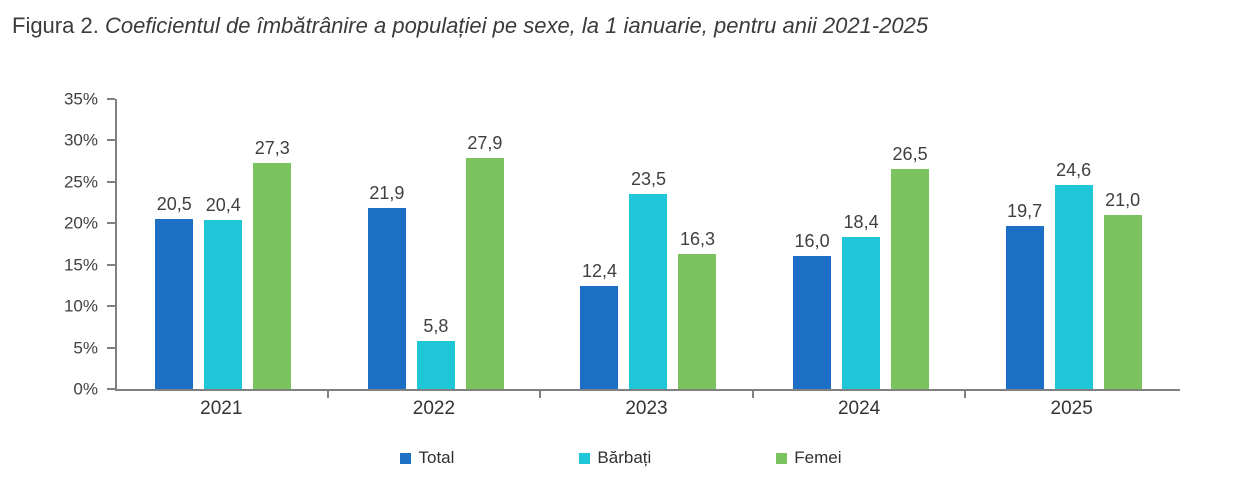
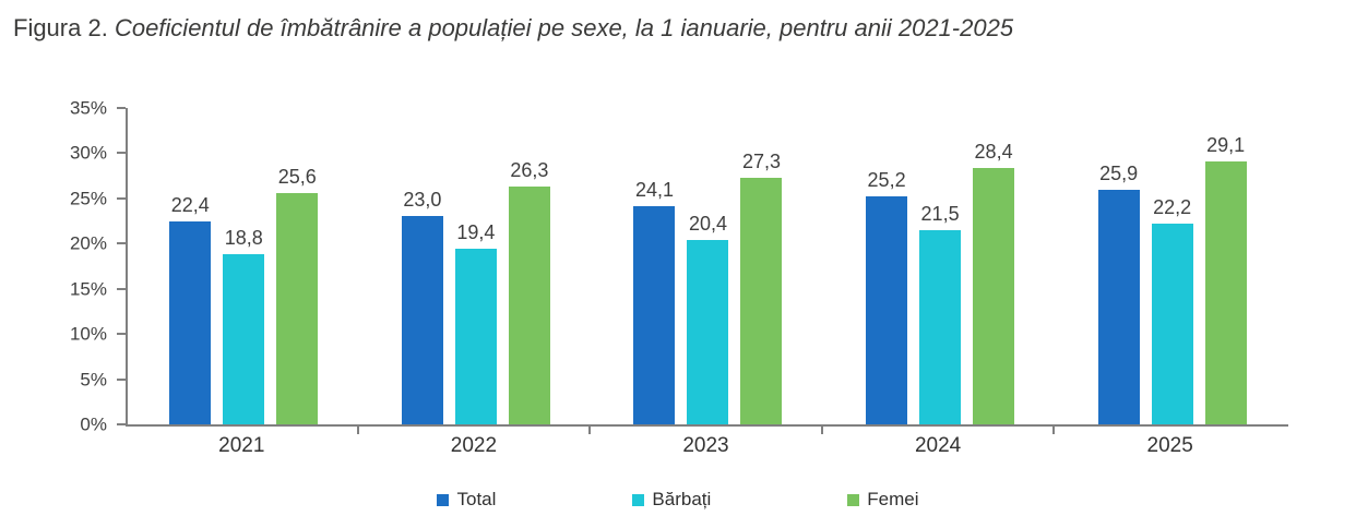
Total/2021: 20,5 -> 22,4
Bărbați/2021: 20,4 -> 18,8
Femei/2021: 27,3 -> 25,6
Total/2022: 21,9 -> 23,0
Bărbați/2022: 5,8 -> 19,4
Femei/2022: 27,9 -> 26,3
Total/2023: 12,4 -> 24,1
Bărbați/2023: 23,5 -> 20,4
Femei/2023: 16,3 -> 27,3
Total/2024: 16,0 -> 25,2
Bărbați/2024: 18,4 -> 21,5
Femei/2024: 26,5 -> 28,4
Total/2025: 19,7 -> 25,9
Bărbați/2025: 24,6 -> 22,2
Femei/2025: 21,0 -> 29,1
